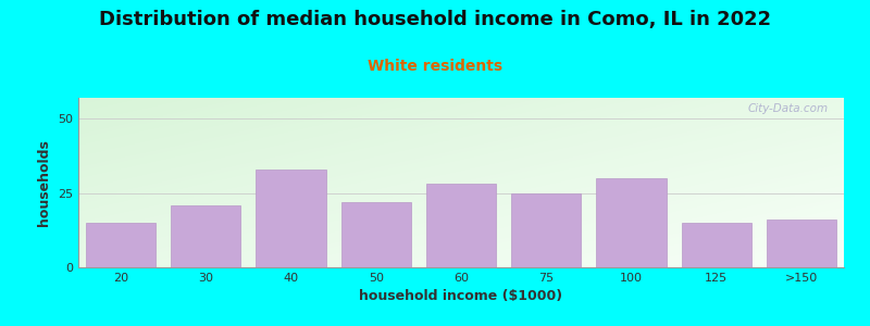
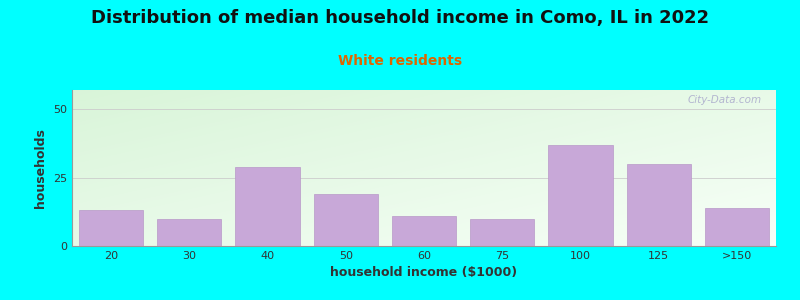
20: 15 -> 13
30: 21 -> 10
40: 33 -> 29
50: 22 -> 19
60: 28 -> 11
75: 25 -> 10
100: 30 -> 37
125: 15 -> 30
>150: 16 -> 14
